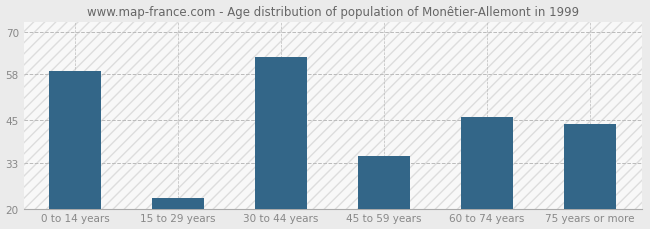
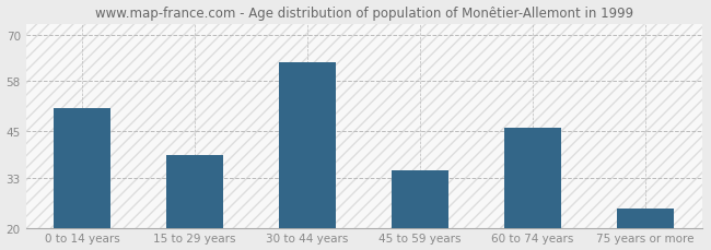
0 to 14 years: 59 -> 51
15 to 29 years: 23 -> 39
75 years or more: 44 -> 25
